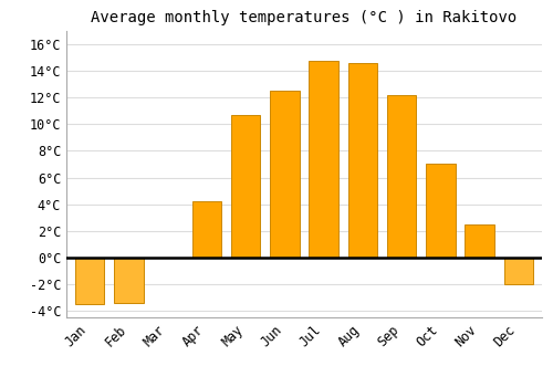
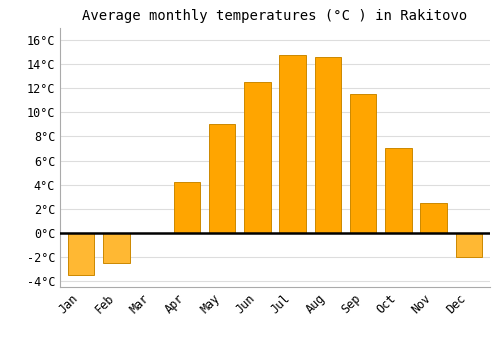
Feb: -3.4°C -> -2.5°C
May: 10.7°C -> 9.0°C
Sep: 12.2°C -> 11.5°C
